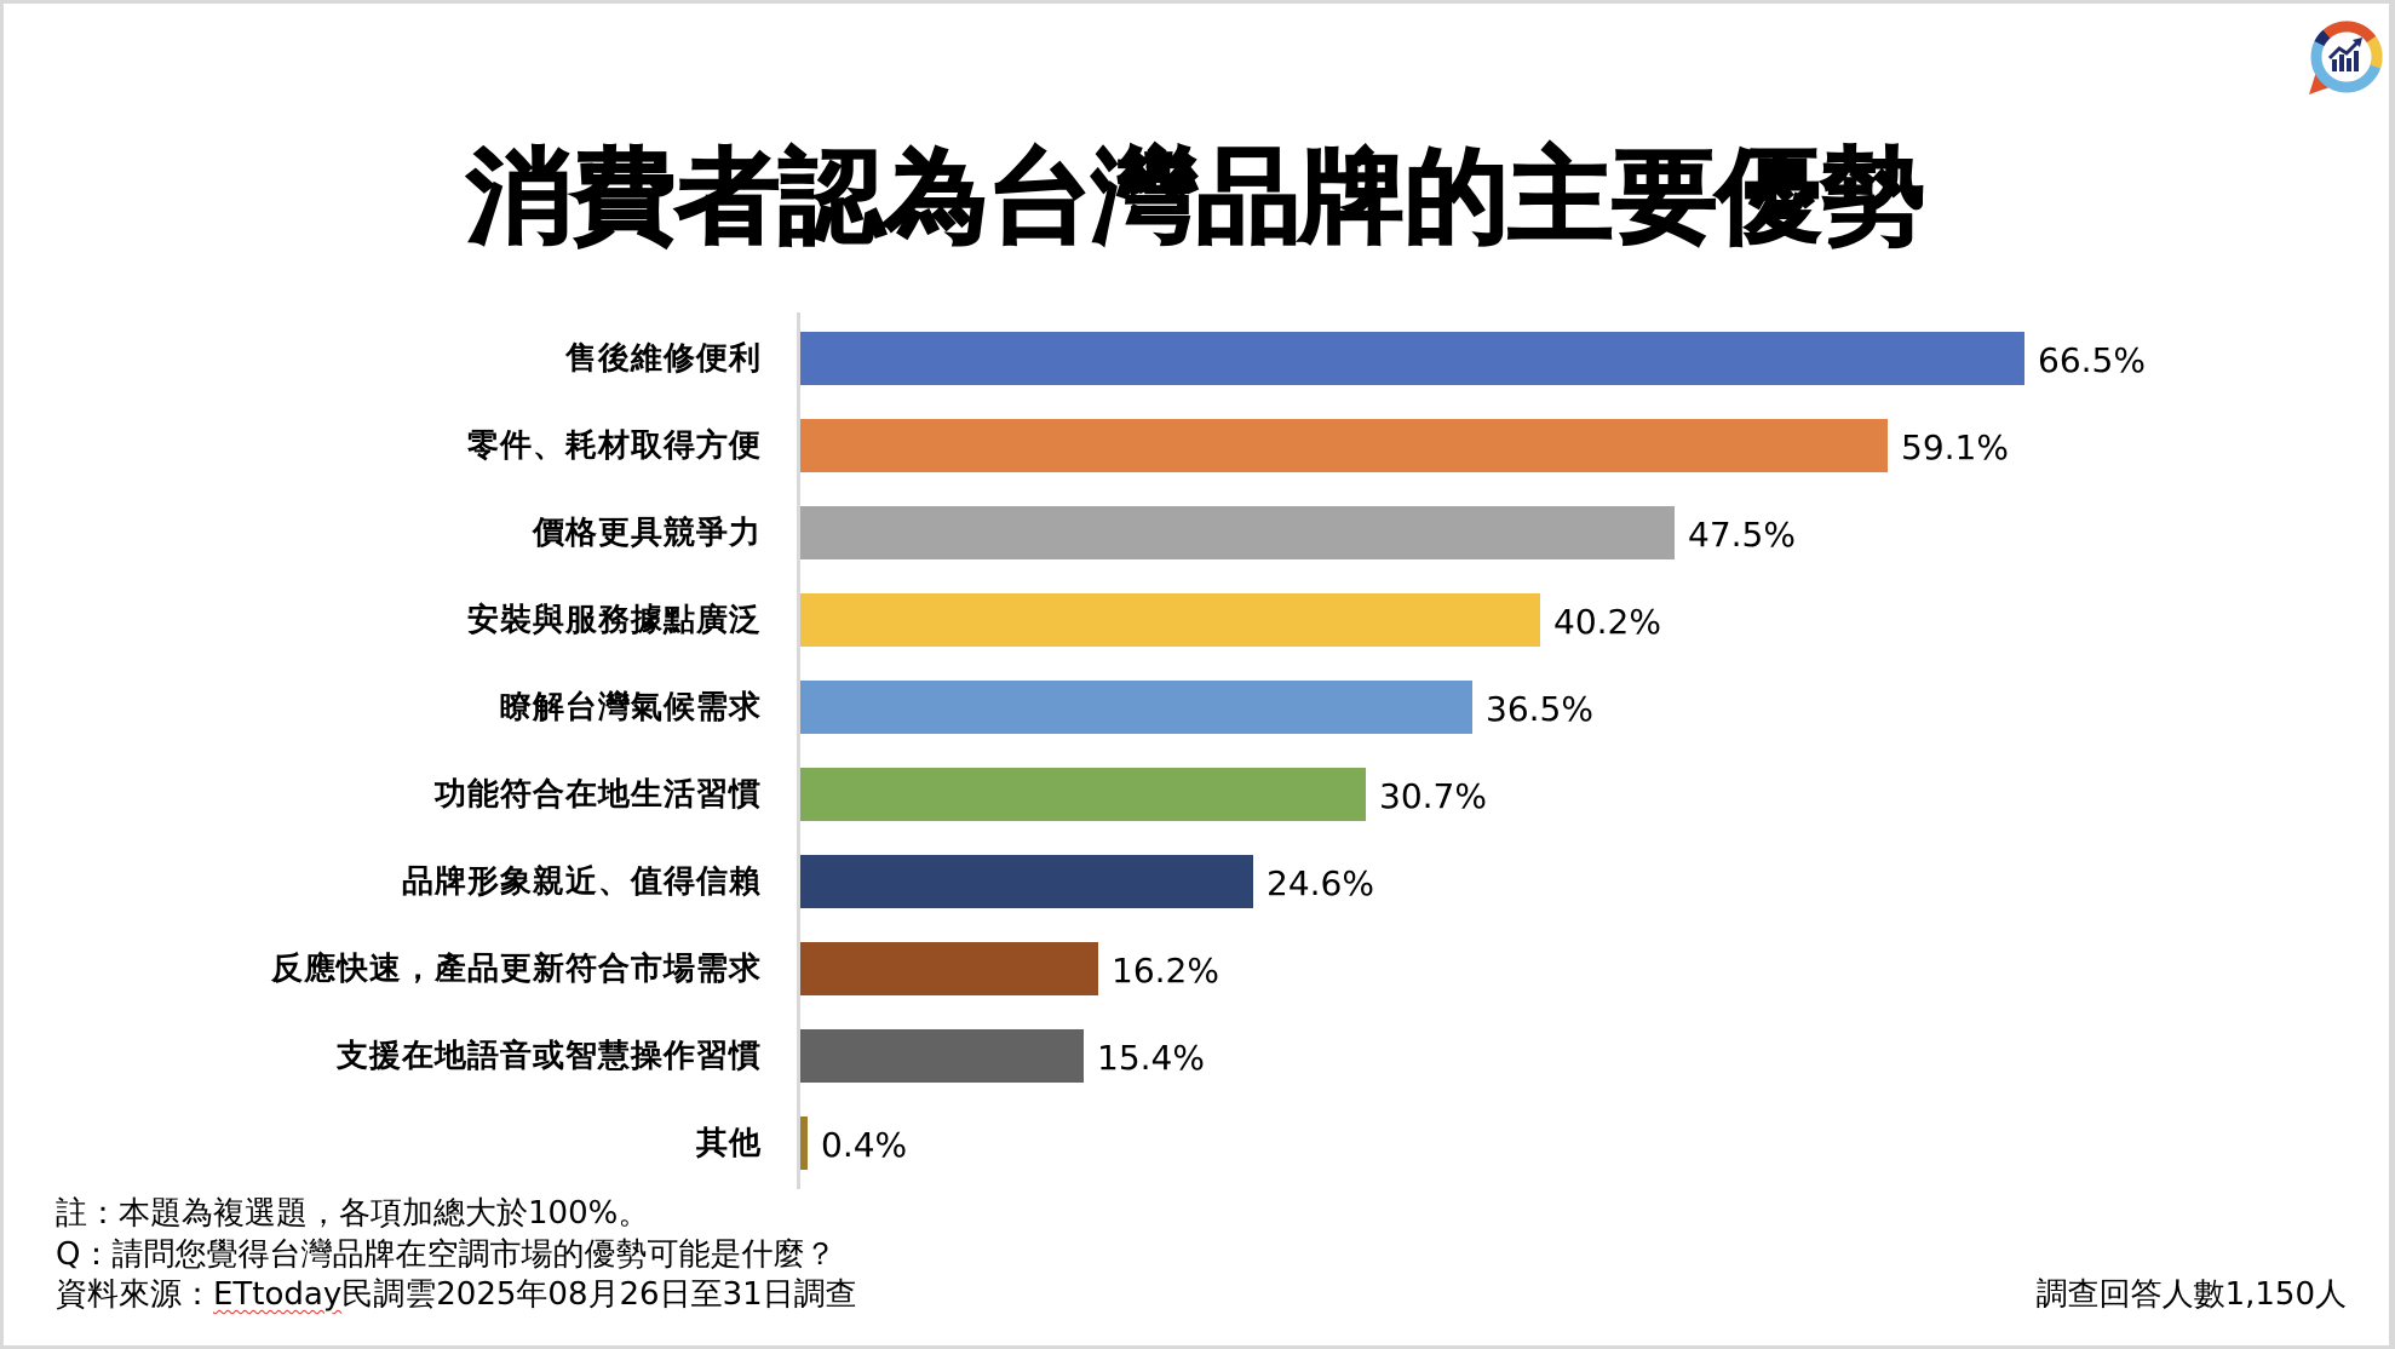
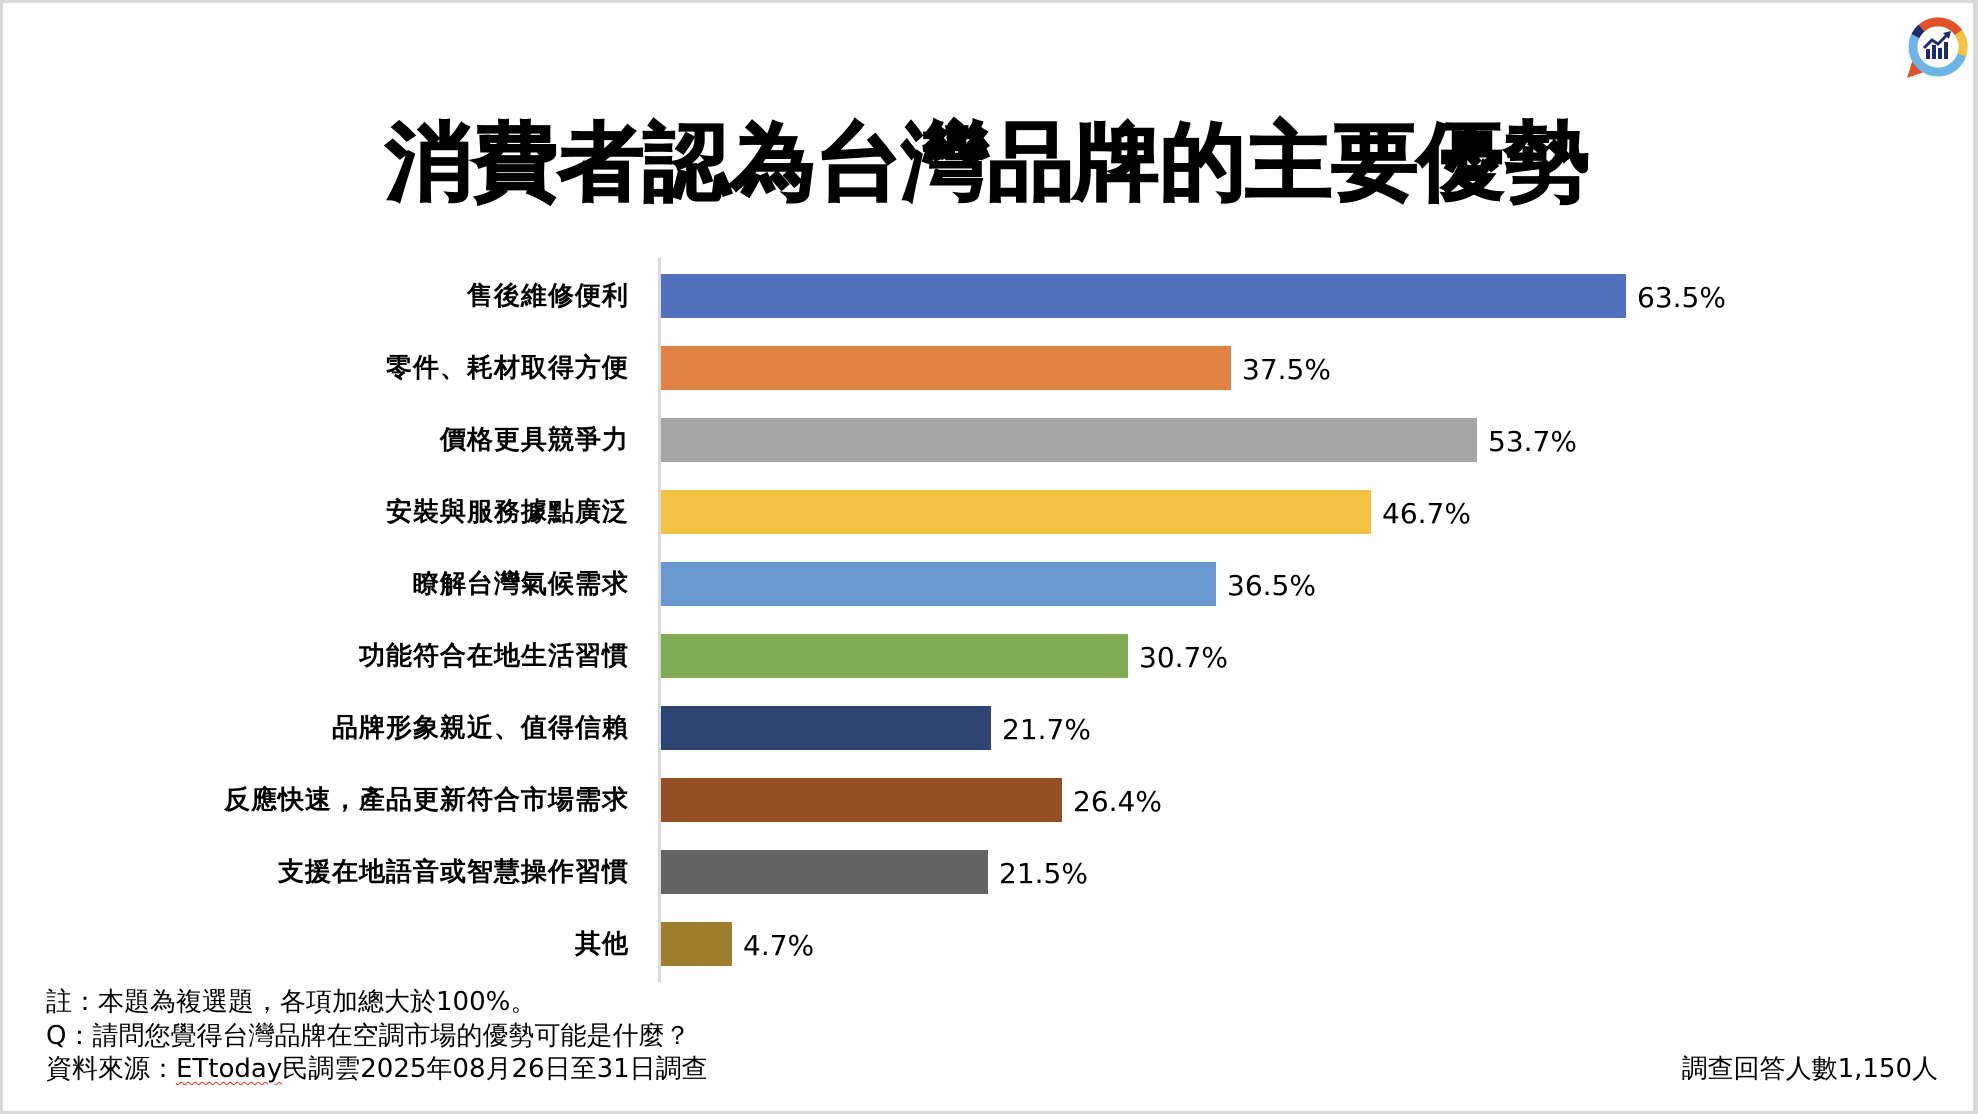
售後維修便利: 66.5% -> 63.5%
零件、耗材取得方便: 59.1% -> 37.5%
價格更具競爭力: 47.5% -> 53.7%
安裝與服務據點廣泛: 40.2% -> 46.7%
品牌形象親近、值得信賴: 24.6% -> 21.7%
反應快速，產品更新符合市場需求: 16.2% -> 26.4%
支援在地語音或智慧操作習慣: 15.4% -> 21.5%
其他: 0.4% -> 4.7%
